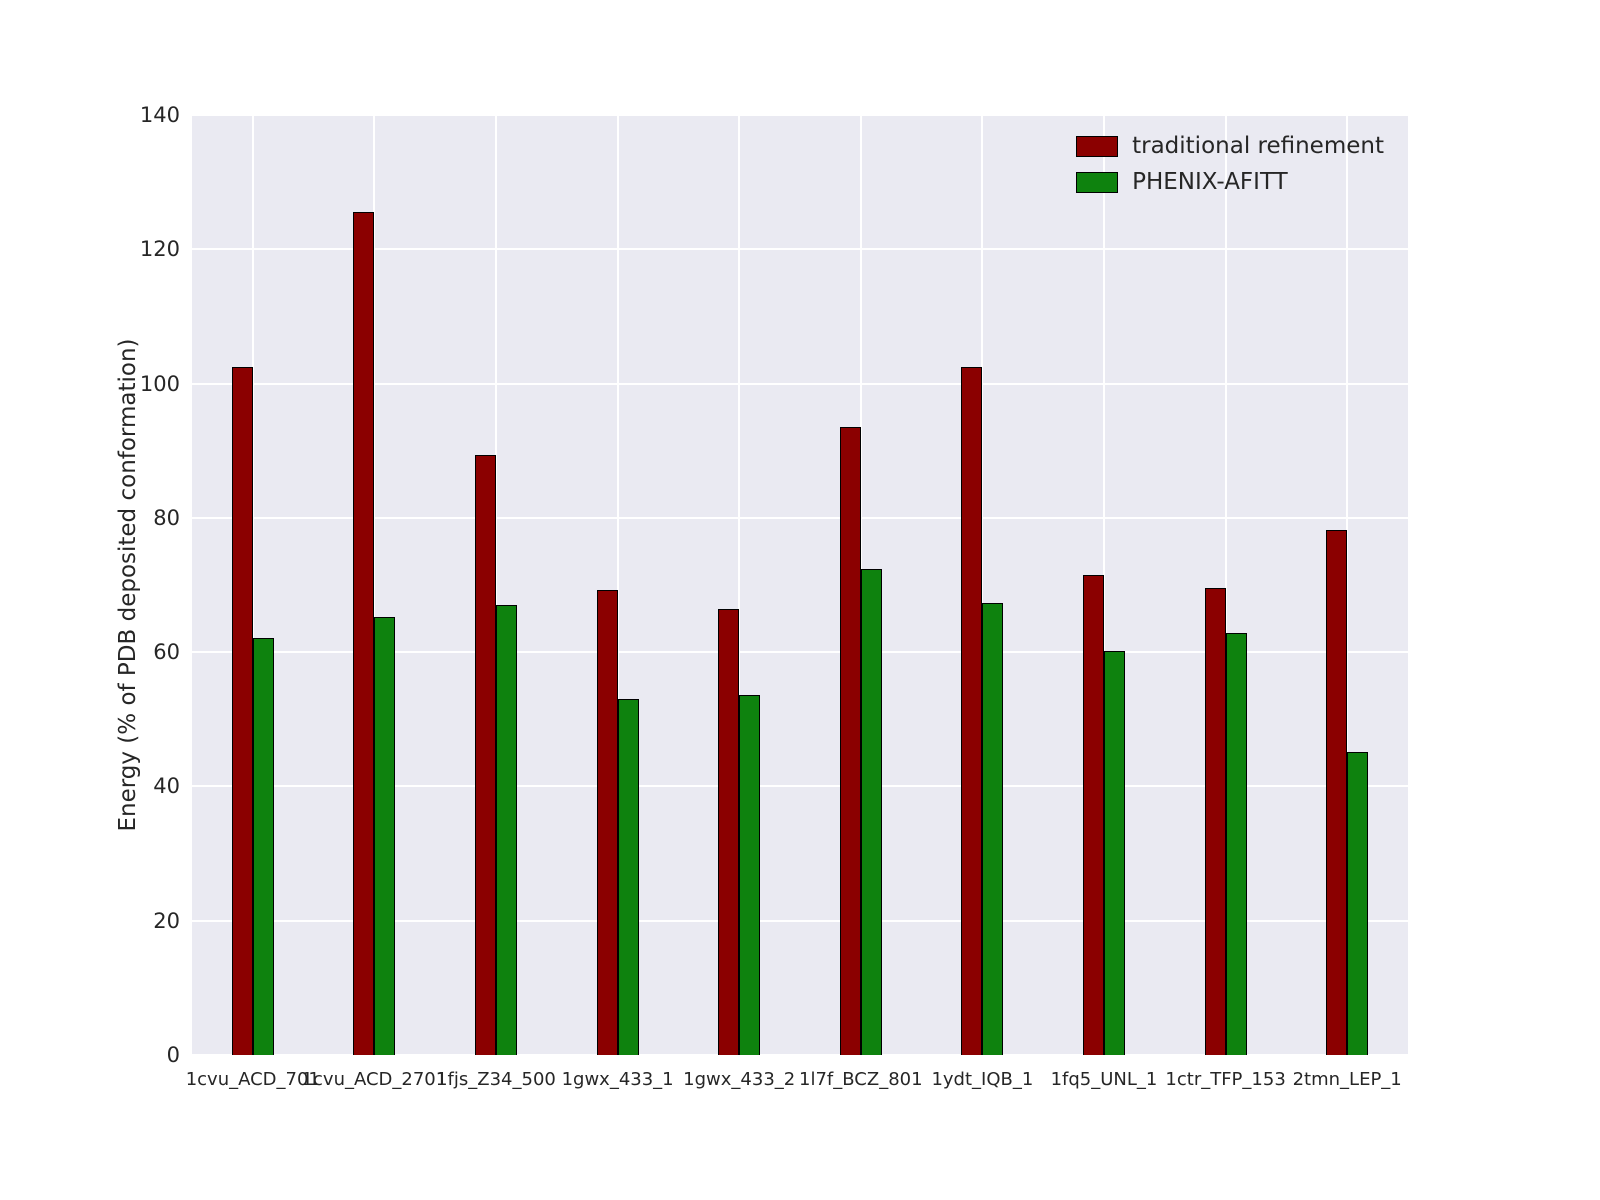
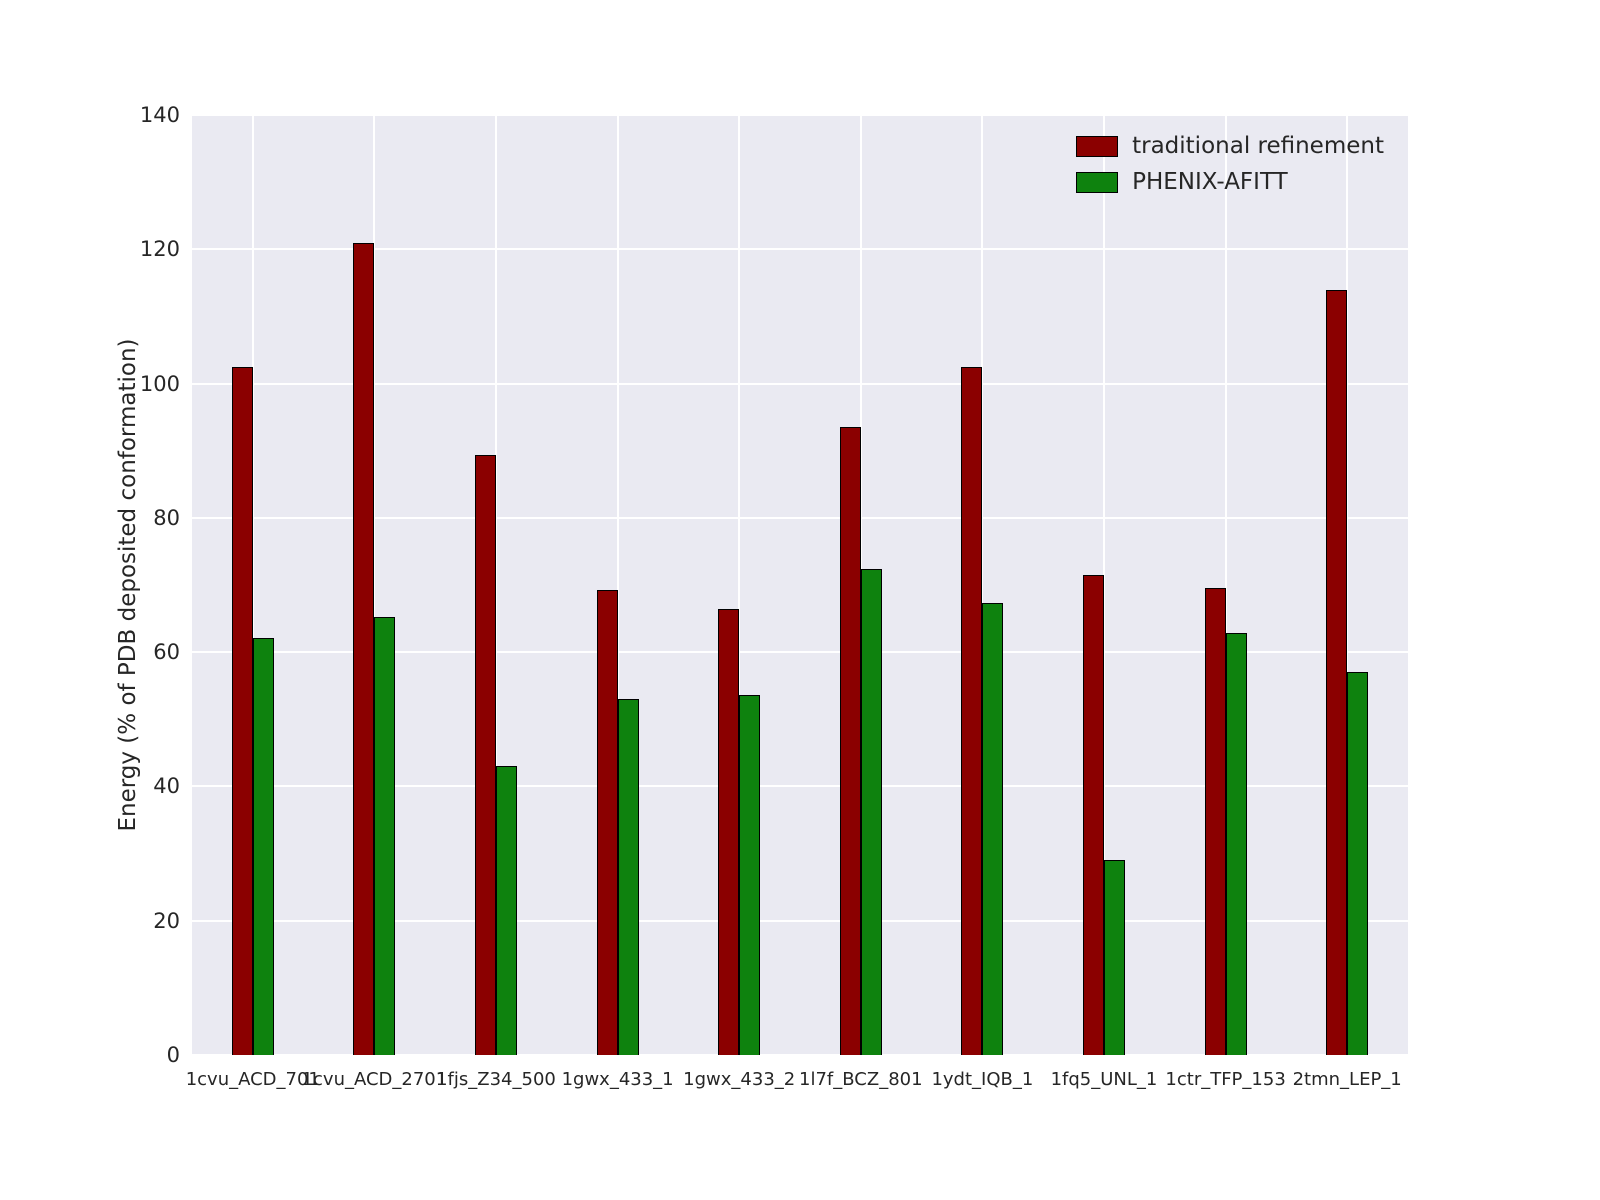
traditional refinement/1cvu_ACD_2701: 126 -> 121
PHENIX-AFITT/1fjs_Z34_500: 67 -> 43
PHENIX-AFITT/1fq5_UNL_1: 60 -> 29
traditional refinement/2tmn_LEP_1: 78 -> 114
PHENIX-AFITT/2tmn_LEP_1: 45 -> 57
